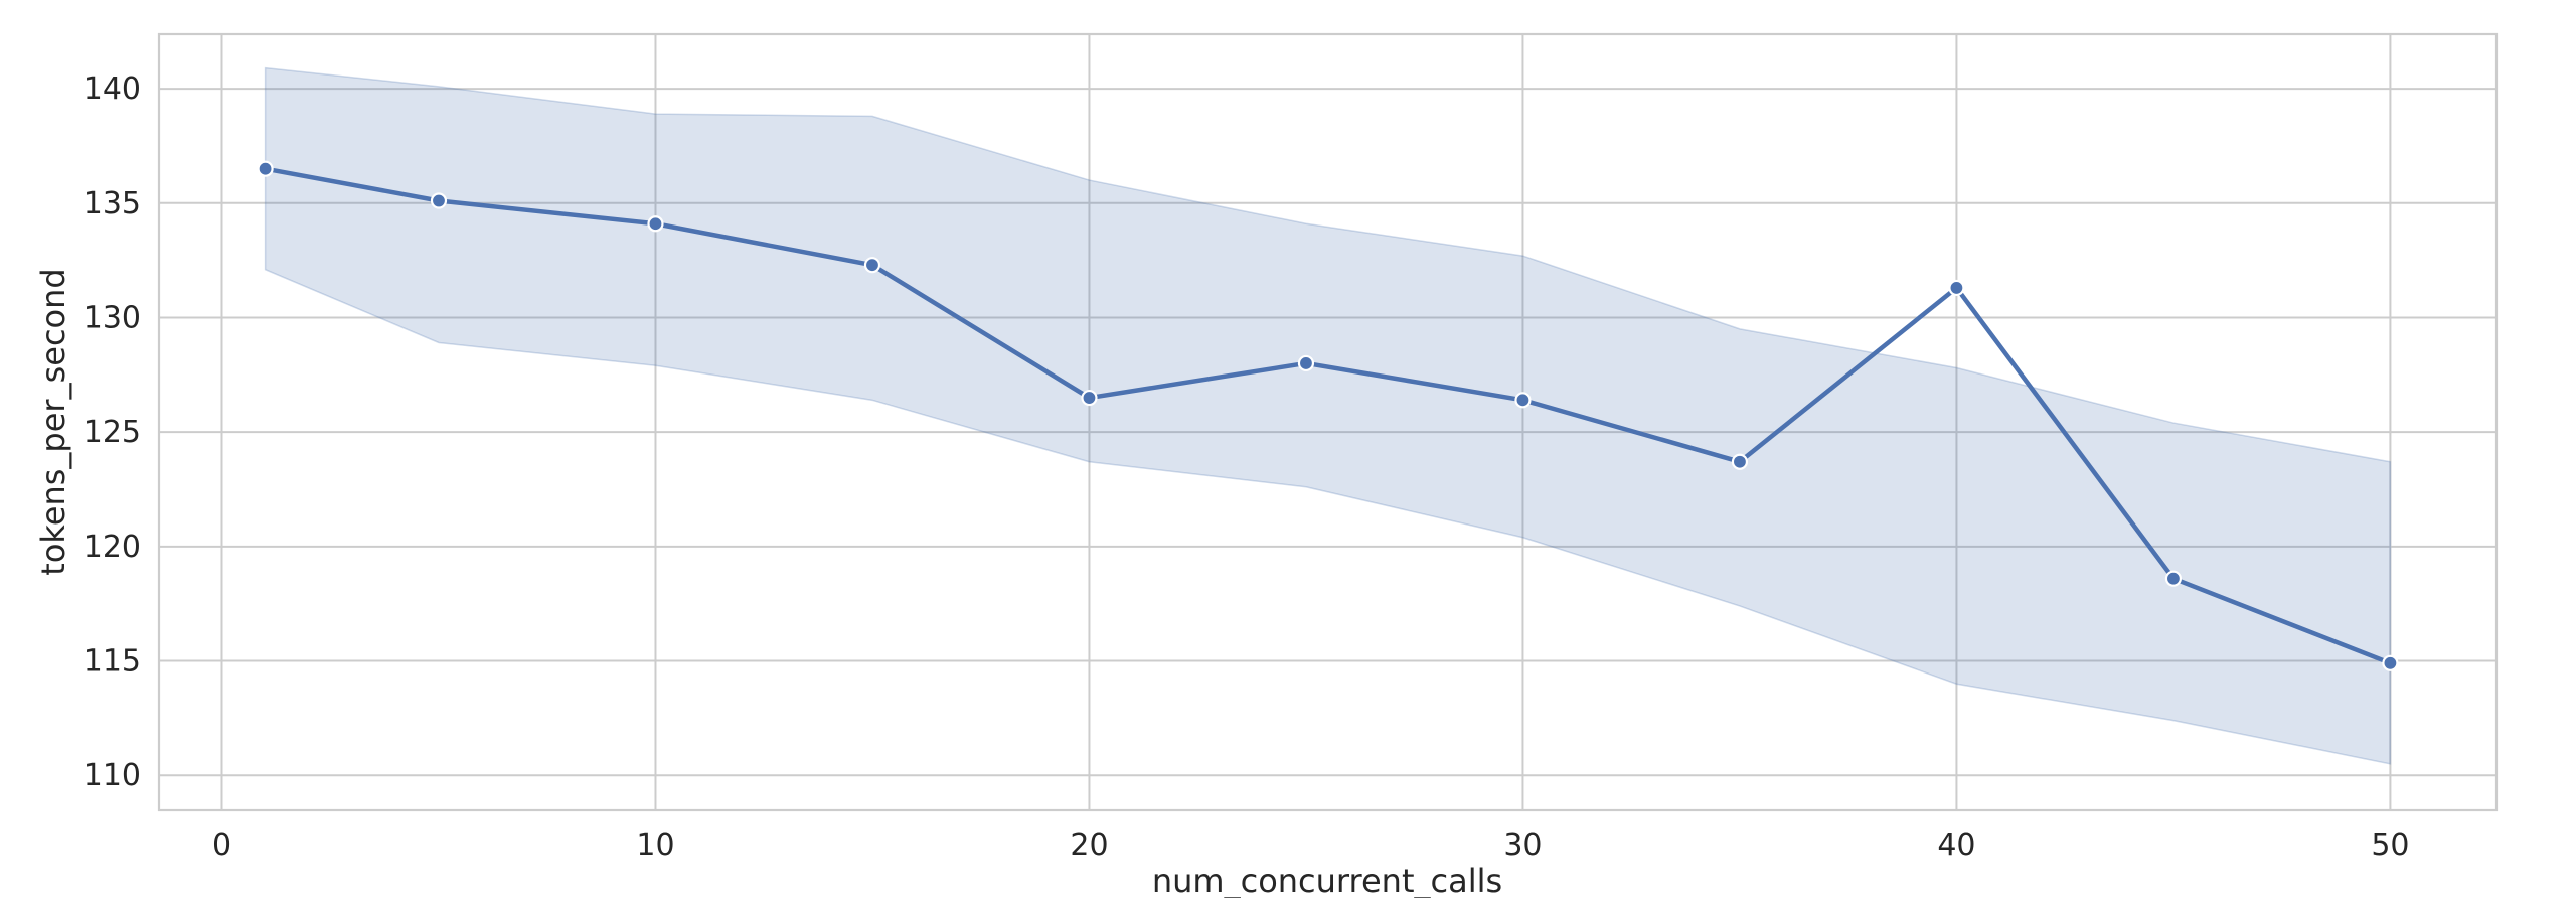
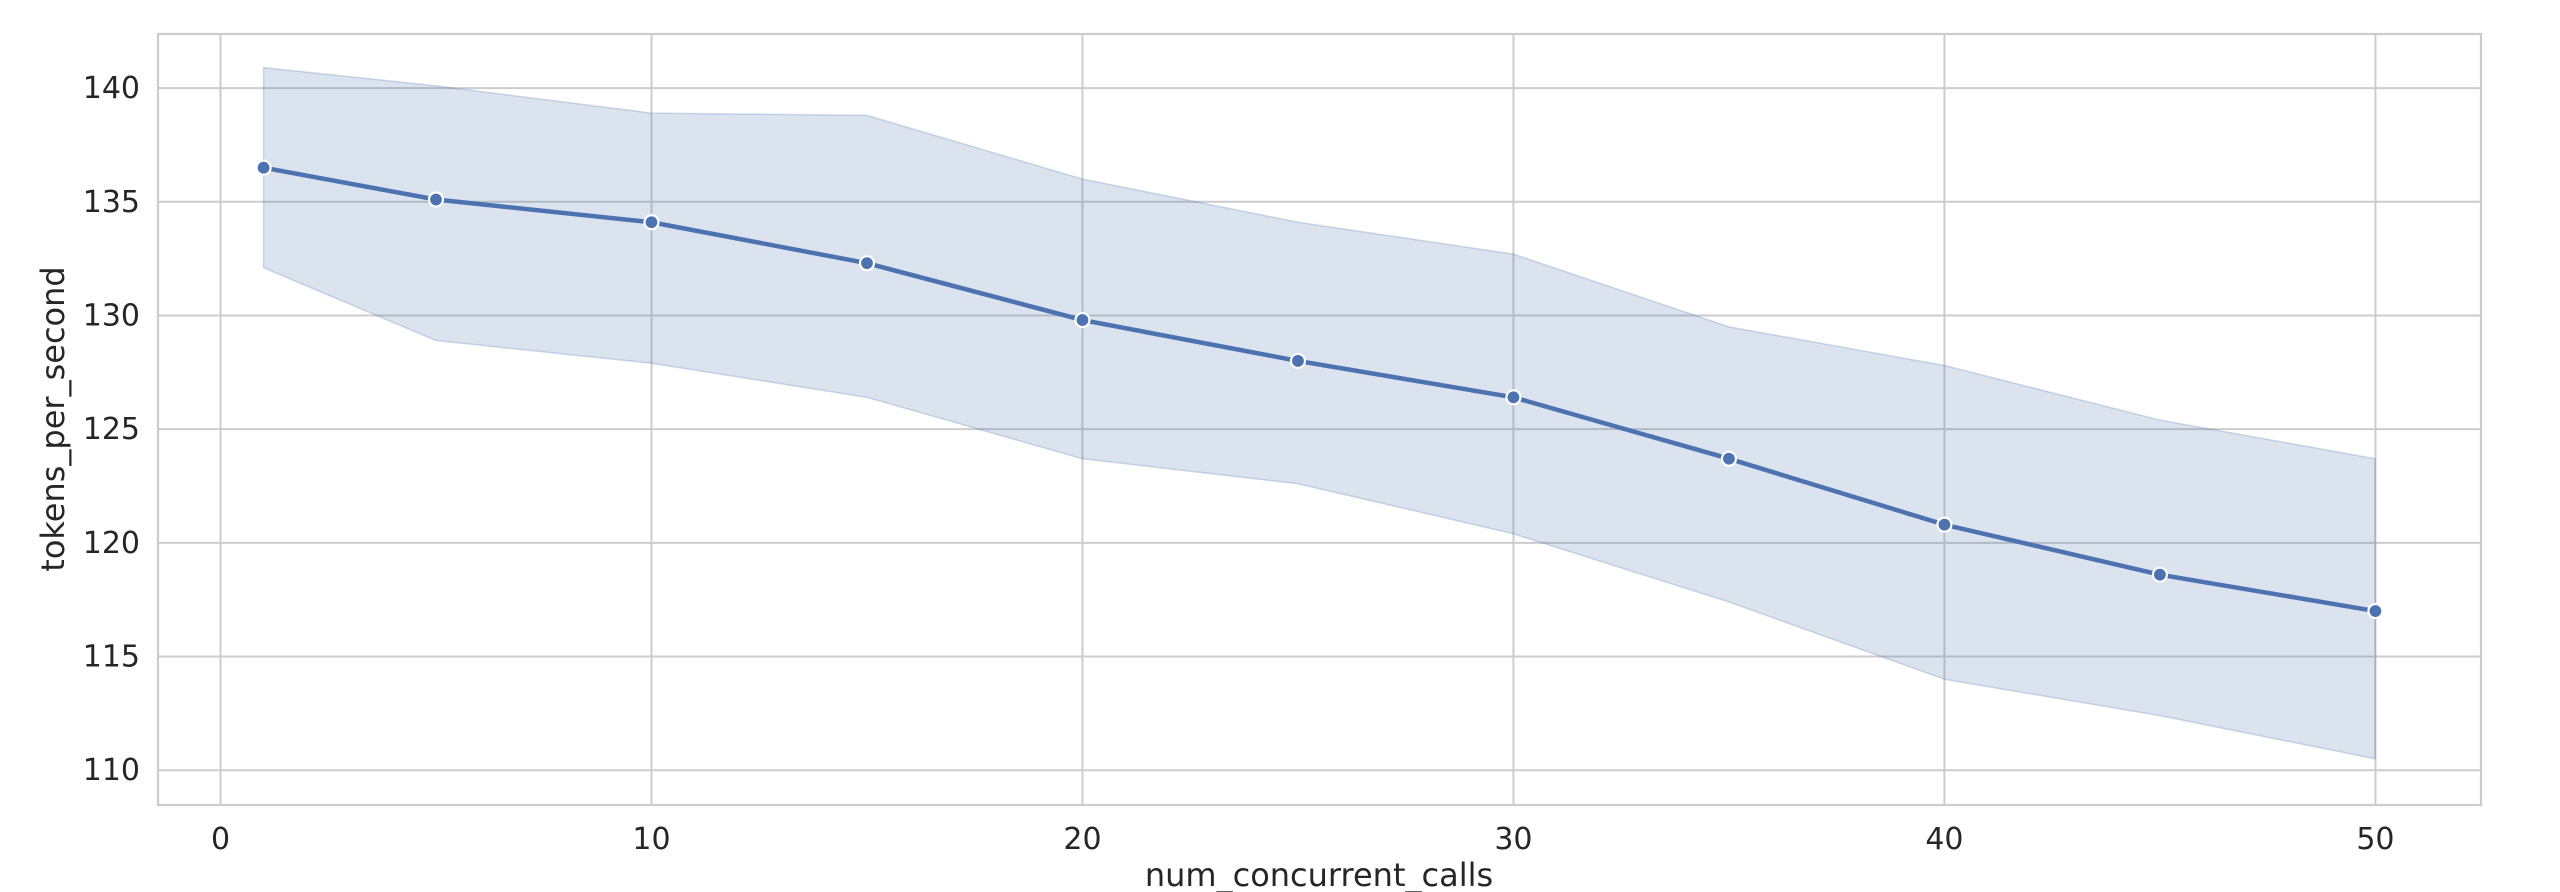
20: 126.5 -> 129.8
40: 131.3 -> 120.8
50: 114.9 -> 117.0
